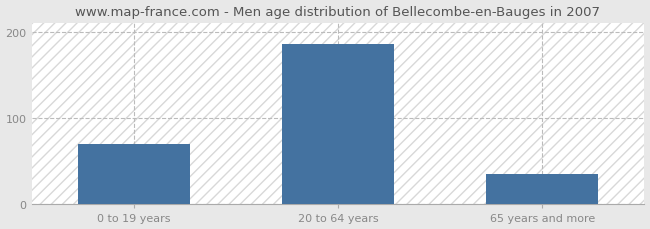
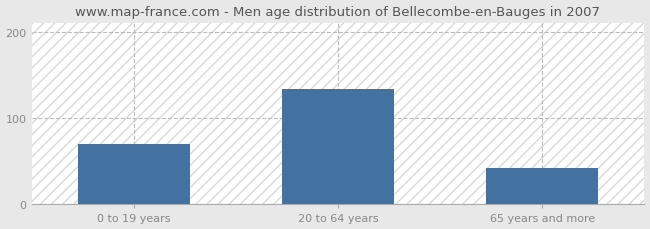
20 to 64 years: 185 -> 134
65 years and more: 35 -> 42
